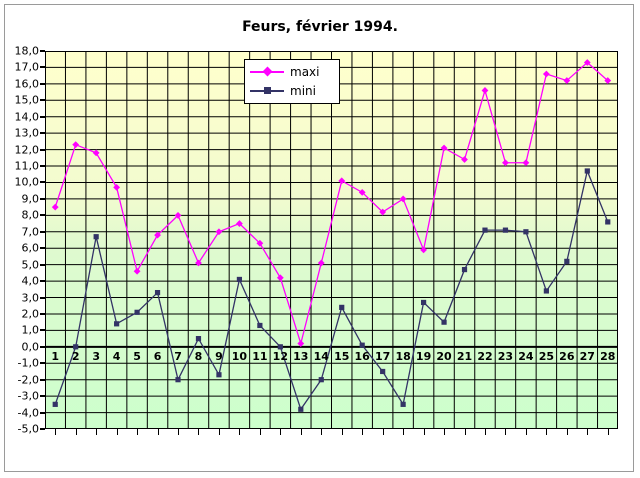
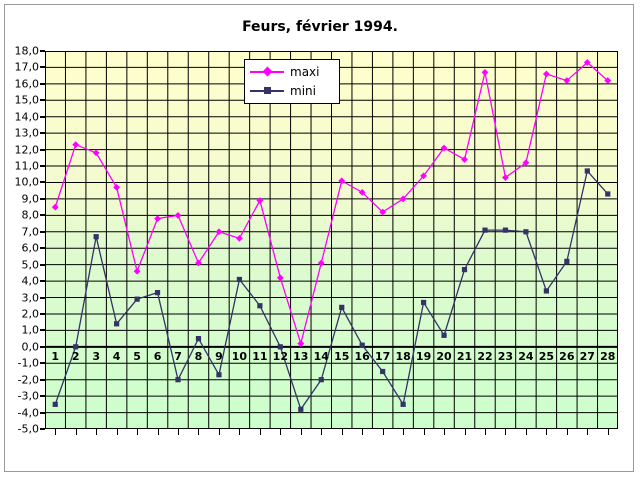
mini/5: 2,1 -> 2,9
maxi/6: 6,8 -> 7,8
maxi/10: 7,5 -> 6,6
maxi/11: 6,3 -> 8,9
mini/11: 1,3 -> 2,5
maxi/19: 5,9 -> 10,4
mini/20: 1,5 -> 0,7
maxi/22: 15,6 -> 16,7
maxi/23: 11,2 -> 10,3
mini/28: 7,6 -> 9,3
